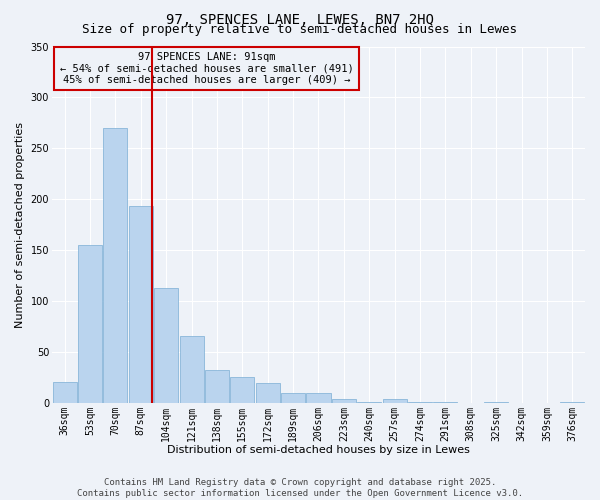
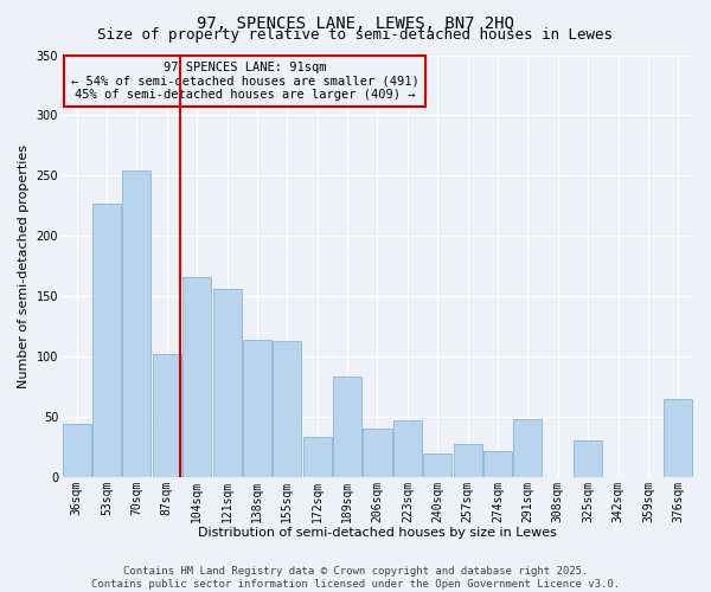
36sqm: 20 -> 44
53sqm: 155 -> 227
70sqm: 270 -> 254
87sqm: 193 -> 102
104sqm: 113 -> 166
121sqm: 66 -> 156
138sqm: 32 -> 114
155sqm: 25 -> 113
172sqm: 19 -> 33
189sqm: 10 -> 83
206sqm: 10 -> 40
223sqm: 4 -> 47
240sqm: 1 -> 19
257sqm: 4 -> 27
274sqm: 1 -> 21
291sqm: 1 -> 48
325sqm: 1 -> 30
376sqm: 1 -> 65
